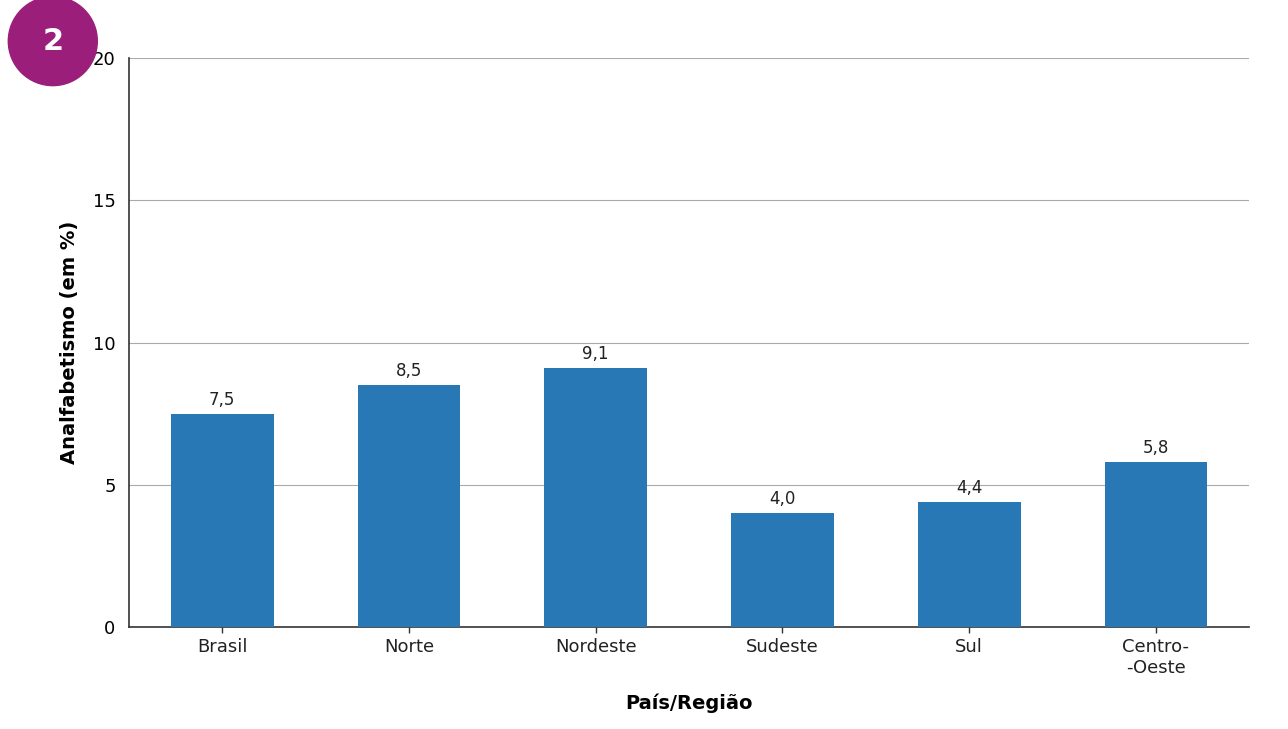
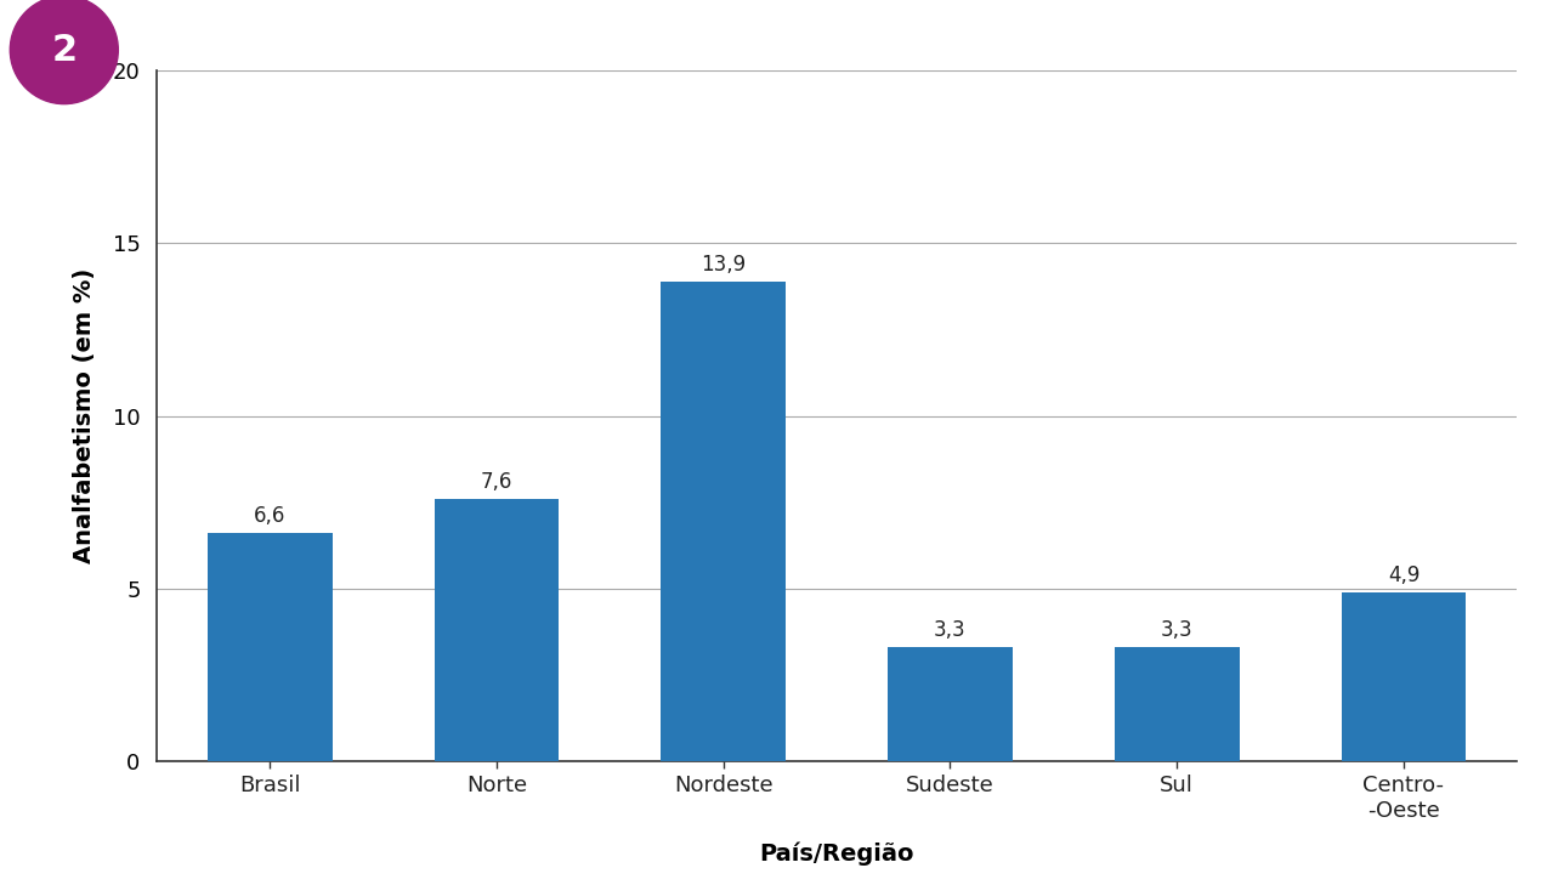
Brasil: 7,5 -> 6,6
Norte: 8,5 -> 7,6
Nordeste: 9,1 -> 13,9
Sudeste: 4,0 -> 3,3
Sul: 4,4 -> 3,3
Centro- -Oeste: 5,8 -> 4,9
